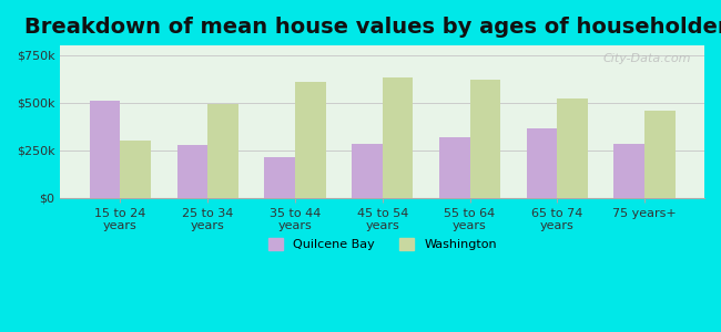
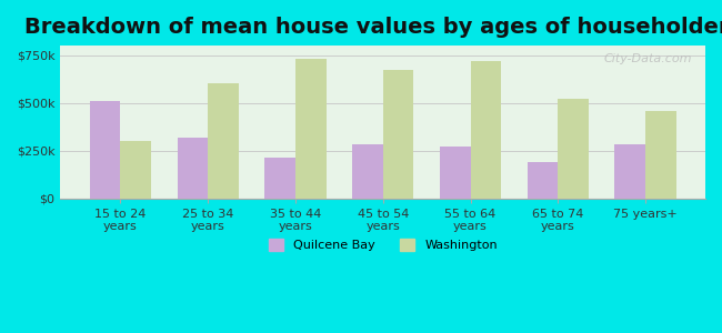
Quilcene Bay/25 to 34 years: $280k -> $320k
Washington/25 to 34 years: $490k -> $600k
Washington/35 to 44 years: $610k -> $730k
Washington/45 to 54 years: $630k -> $670k
Quilcene Bay/55 to 64 years: $320k -> $270k
Washington/55 to 64 years: $620k -> $720k
Quilcene Bay/65 to 74 years: $360k -> $190k
